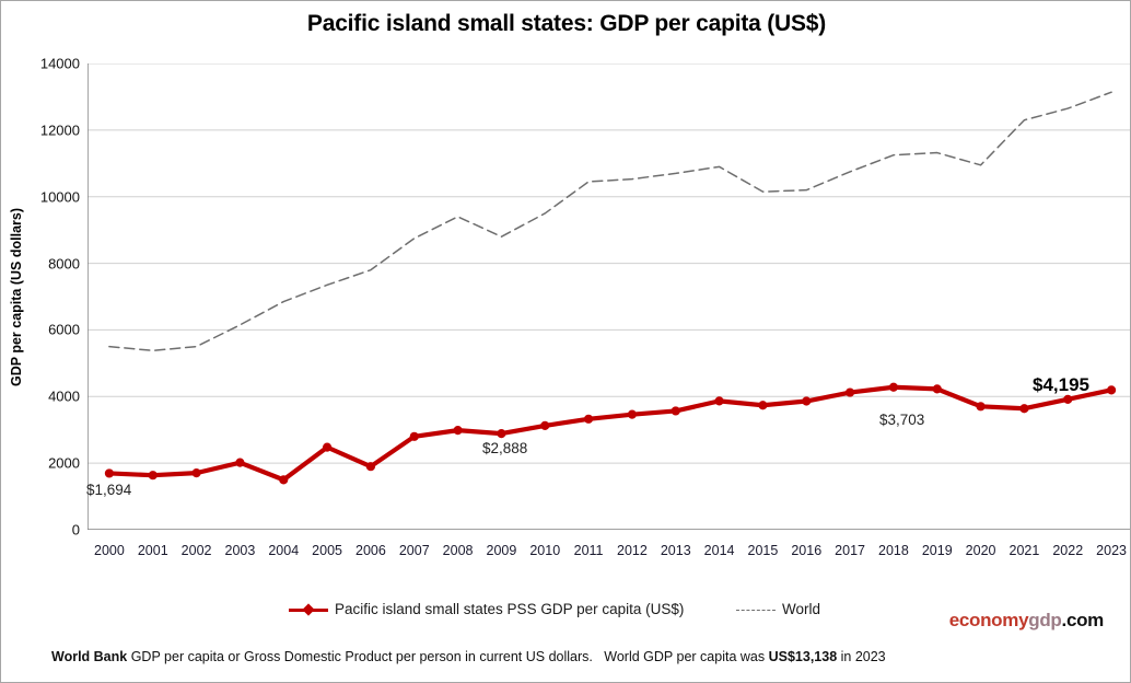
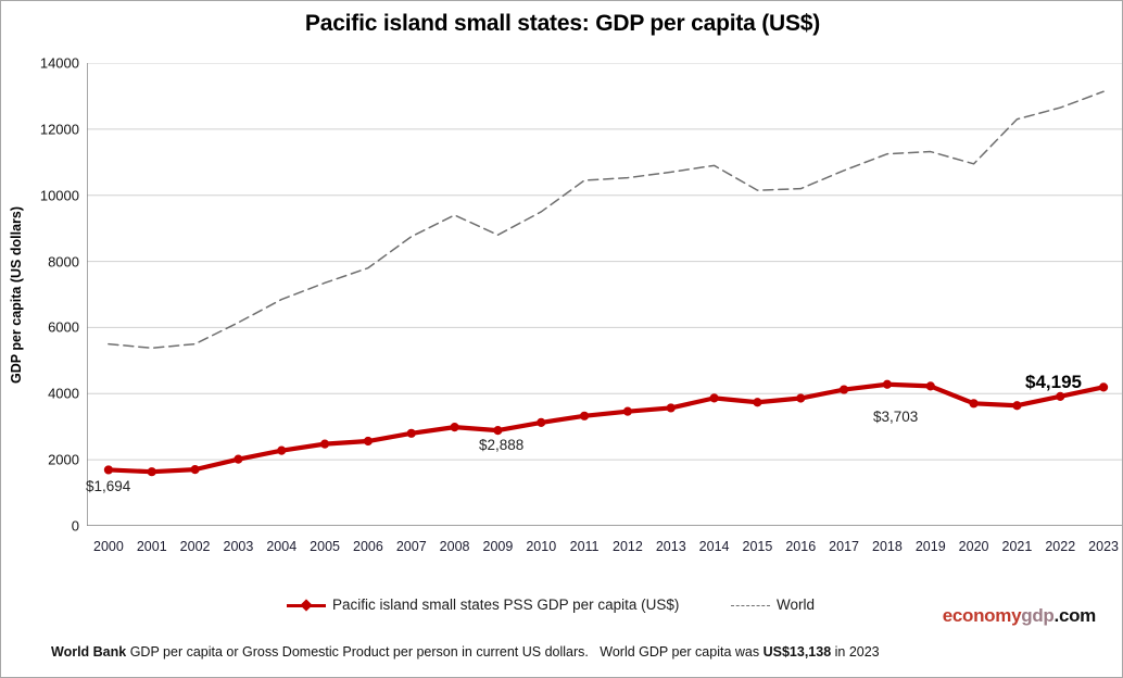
Pacific island small states PSS GDP per capita (US$)/2004: 1500 -> 2300
Pacific island small states PSS GDP per capita (US$)/2006: 1900 -> 2600
